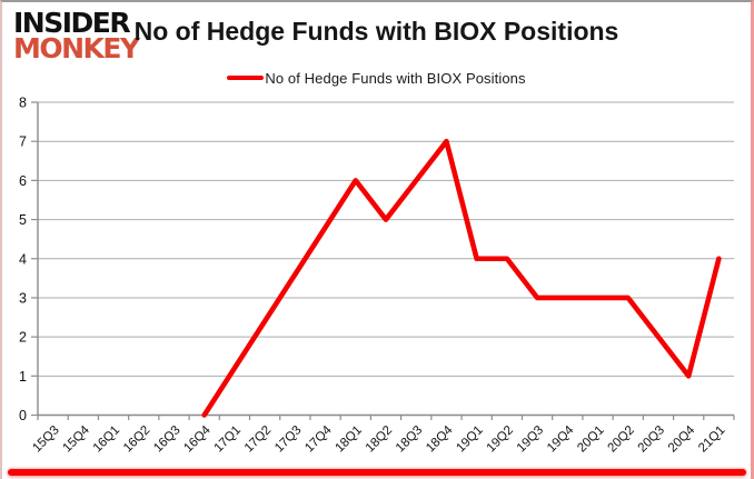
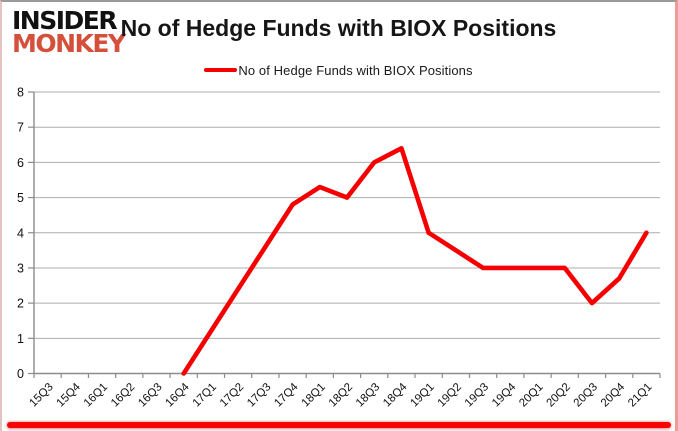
18Q1: 6.0 -> 5.3
18Q4: 7.0 -> 6.4
19Q2: 4.0 -> 3.5
20Q4: 1.0 -> 2.7
